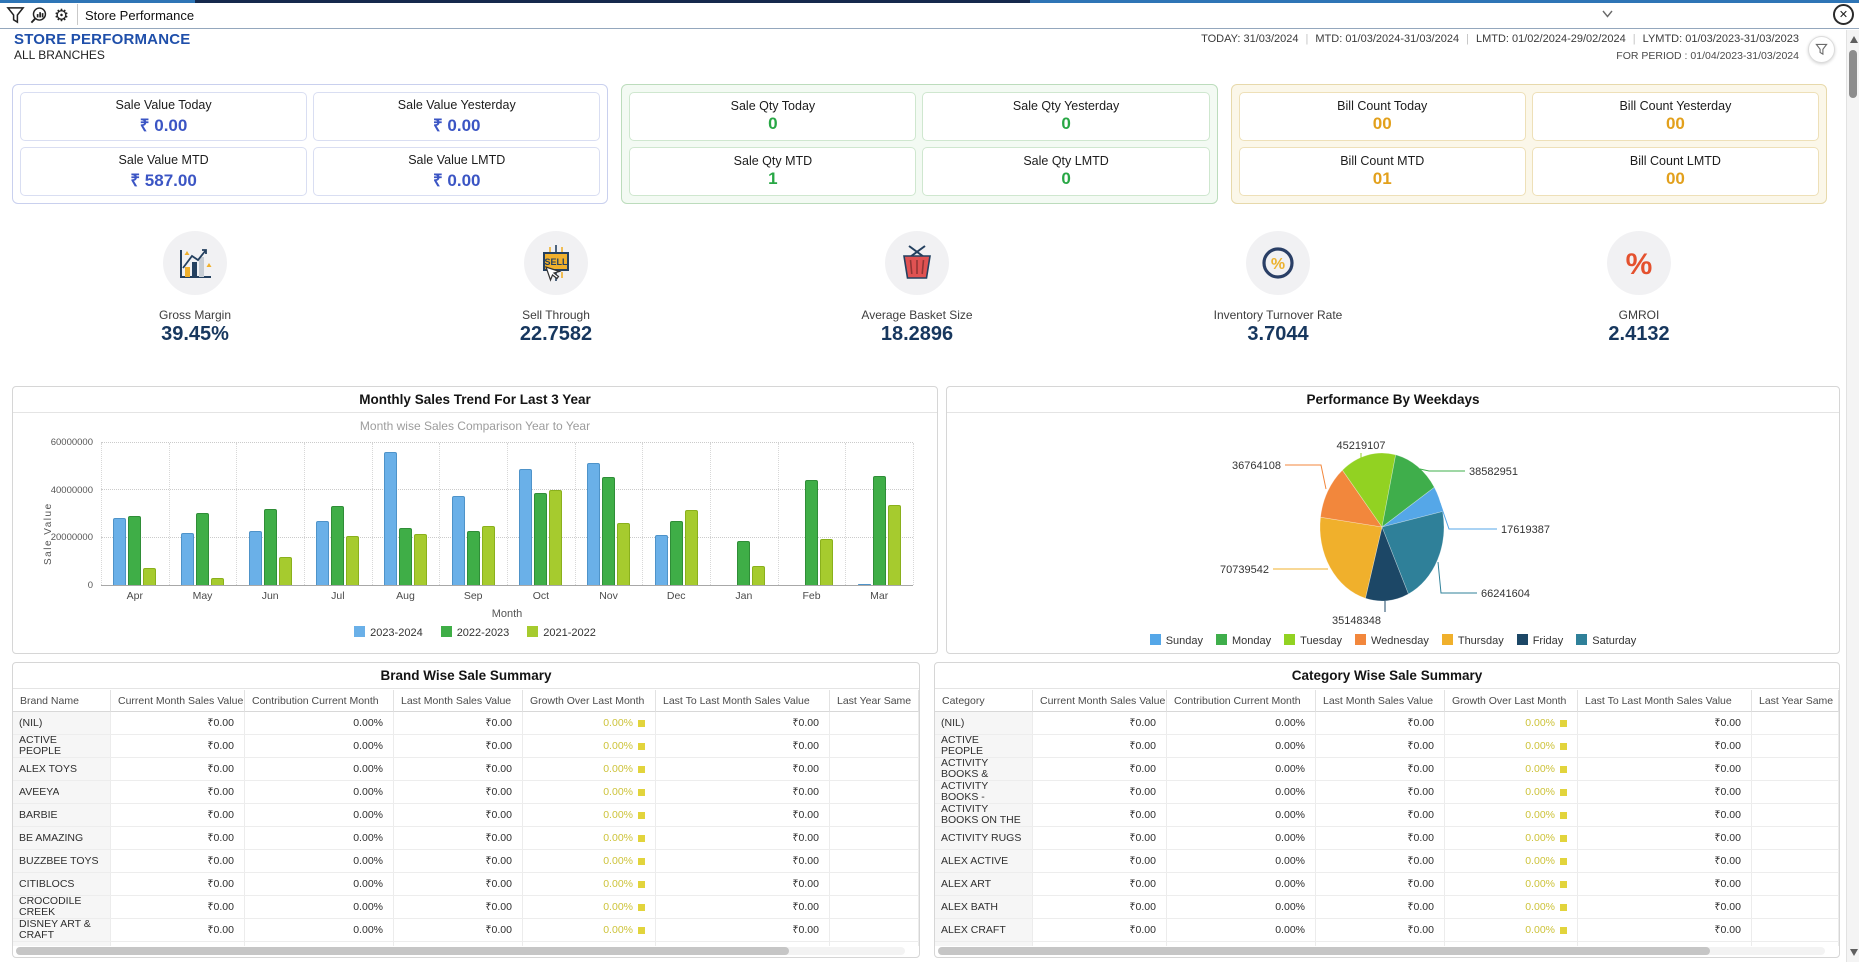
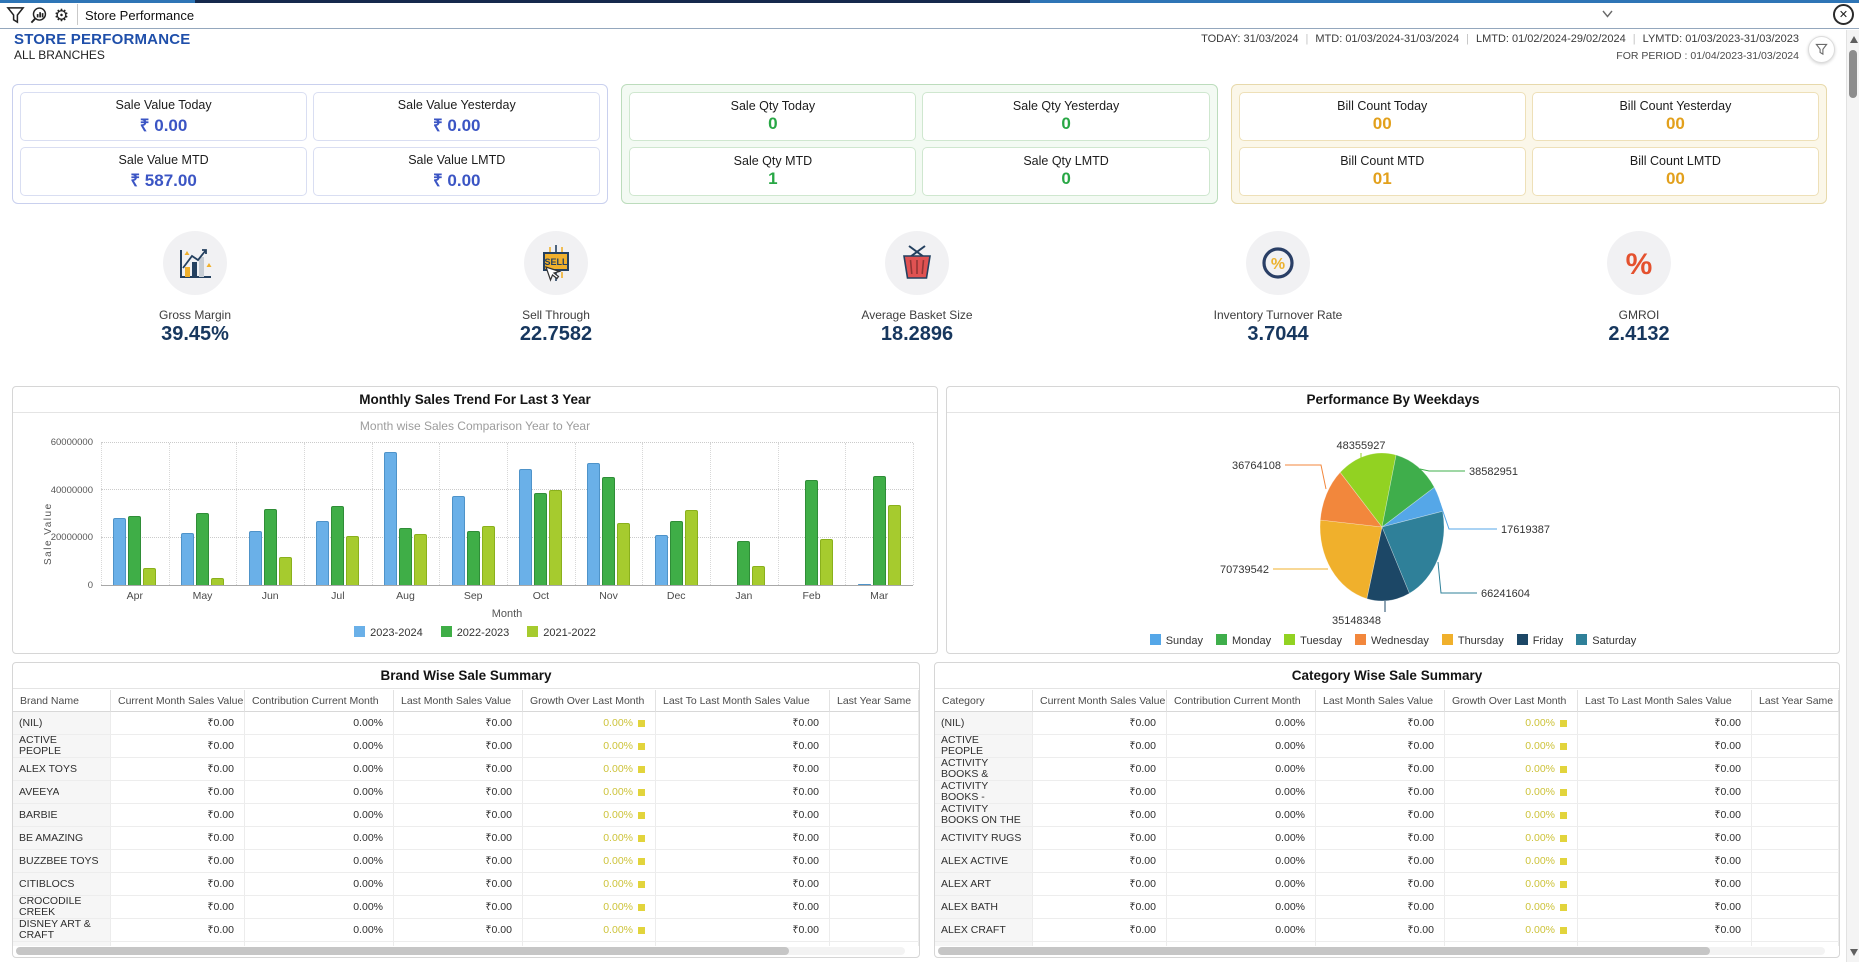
Performance By Weekdays/Tuesday: 45219107 -> 48355927
